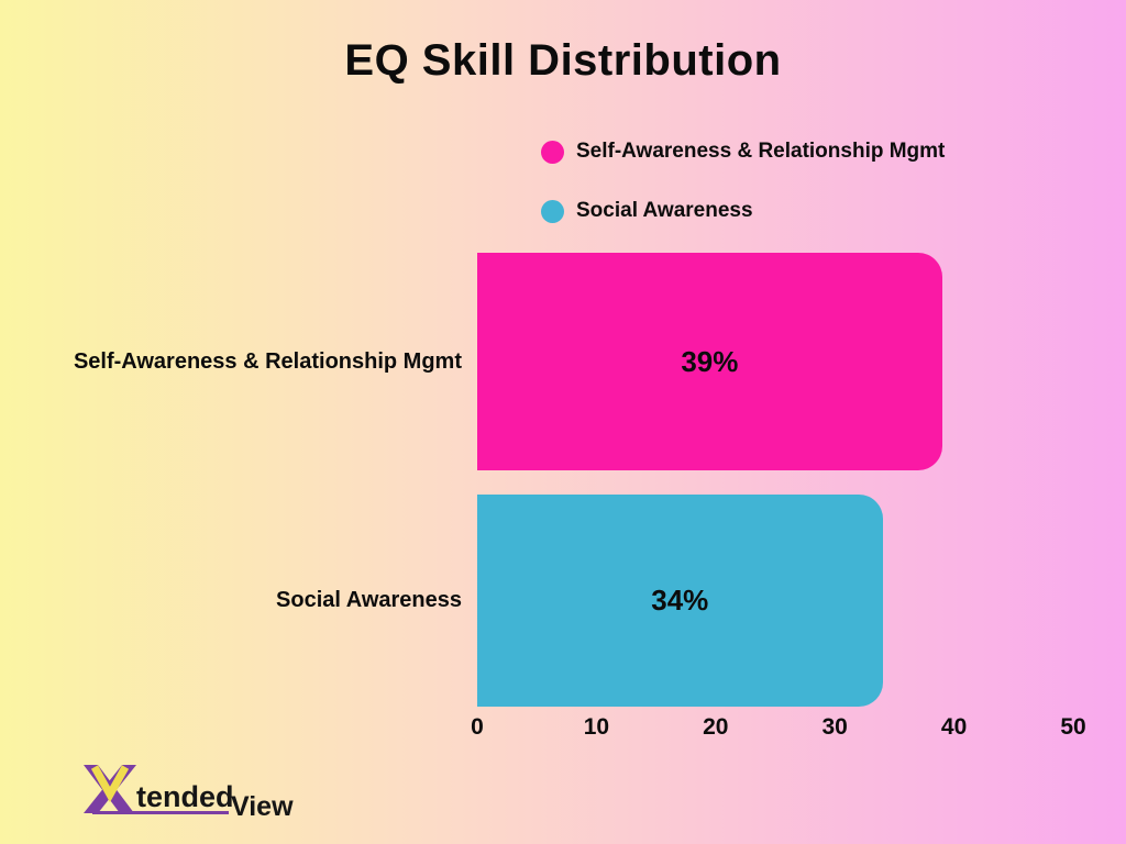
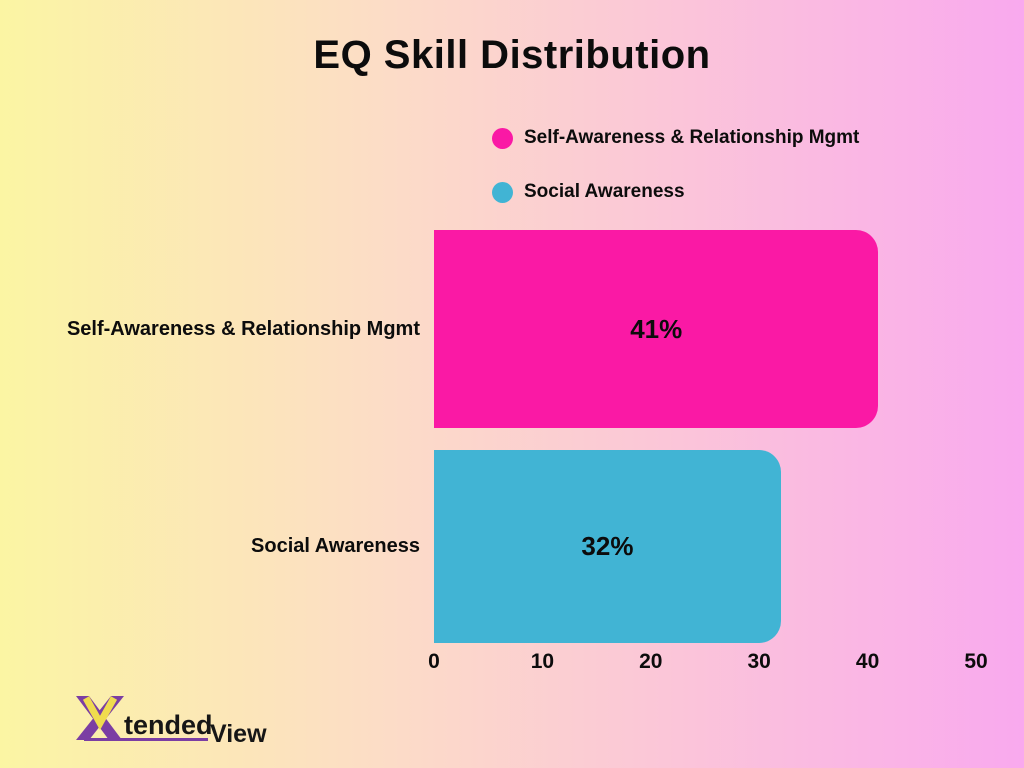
Self-Awareness & Relationship Mgmt: 39% -> 41%
Social Awareness: 34% -> 32%
